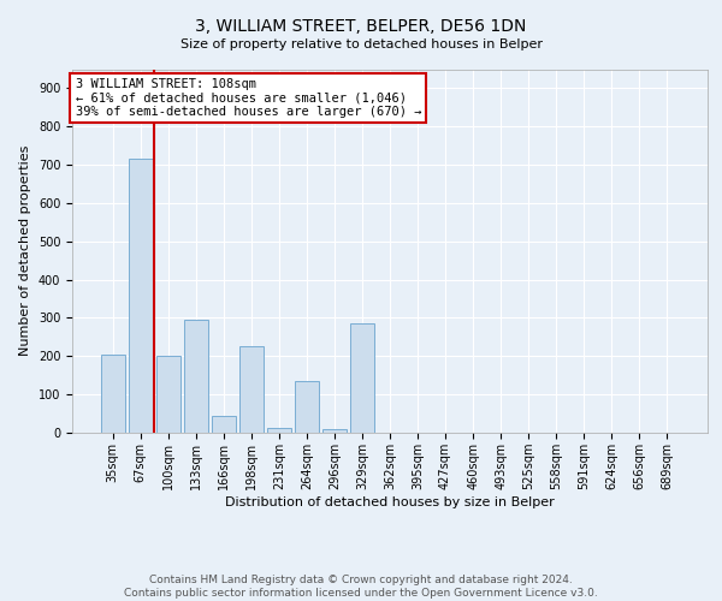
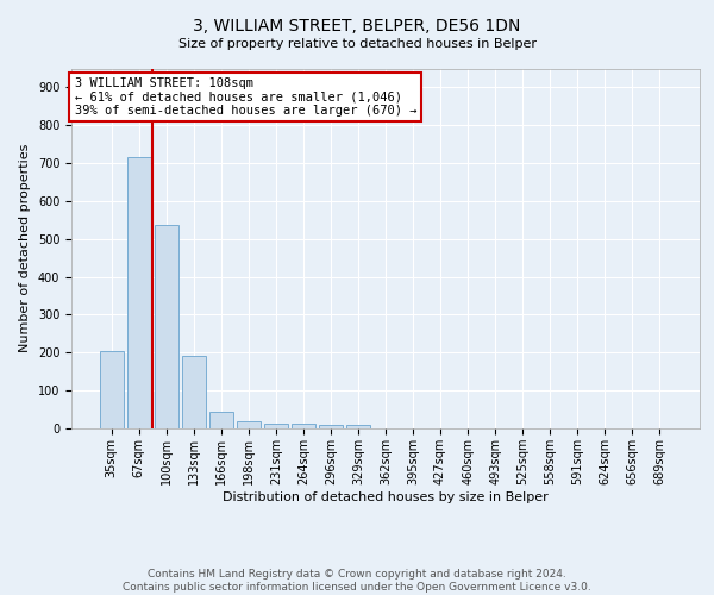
100sqm: 200 -> 538
133sqm: 295 -> 193
198sqm: 225 -> 19
264sqm: 135 -> 11
329sqm: 285 -> 8
